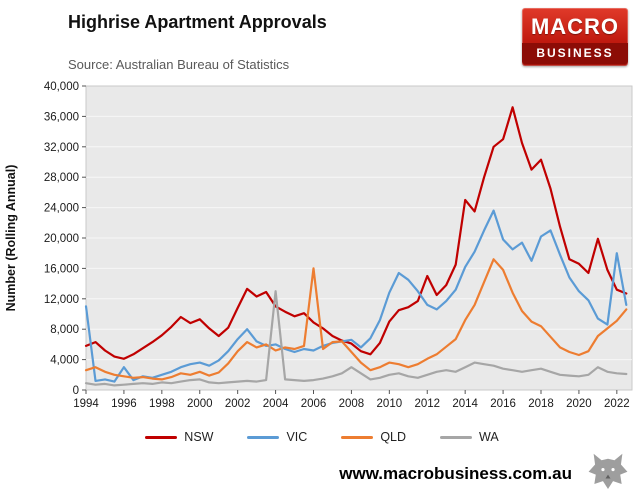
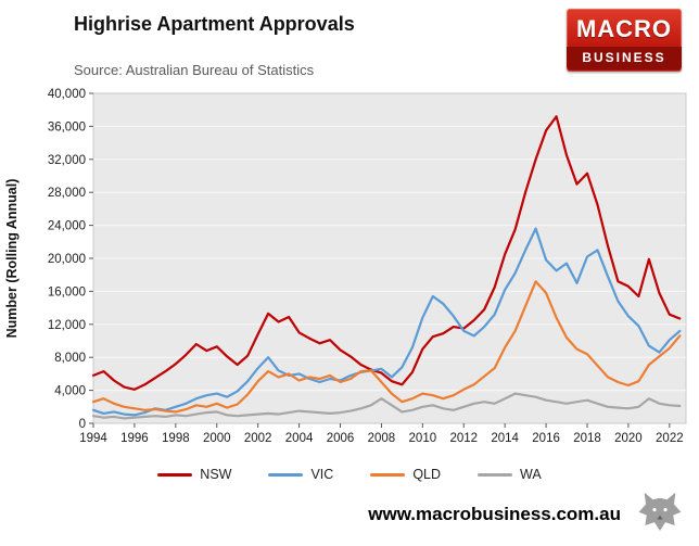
VIC/1994: 11000 -> 2000
VIC/1996: 3000 -> 1000
WA/2004: 13000 -> 2000
QLD/2006: 16000 -> 5000
NSW/2012: 15000 -> 12000
NSW/2014: 25000 -> 20000
NSW/2016: 33000 -> 36000
VIC/2022: 18000 -> 10000
